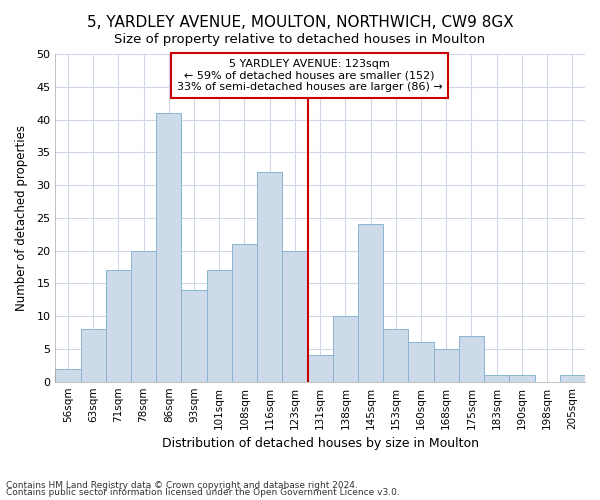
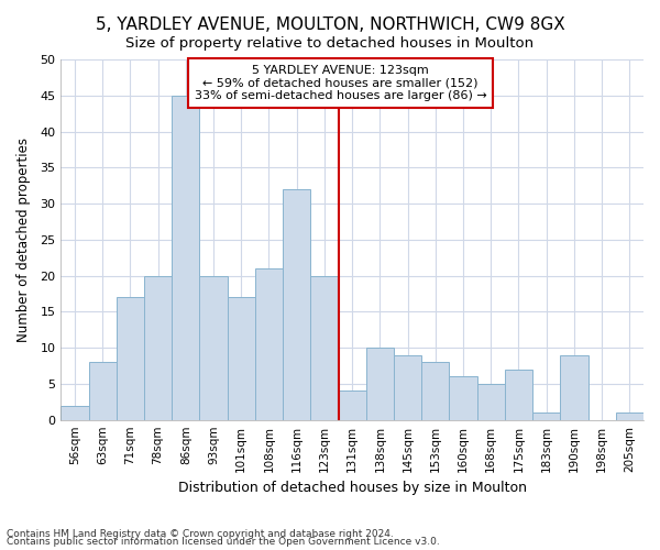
86sqm: 41 -> 45
93sqm: 14 -> 20
145sqm: 24 -> 9
190sqm: 1 -> 9
